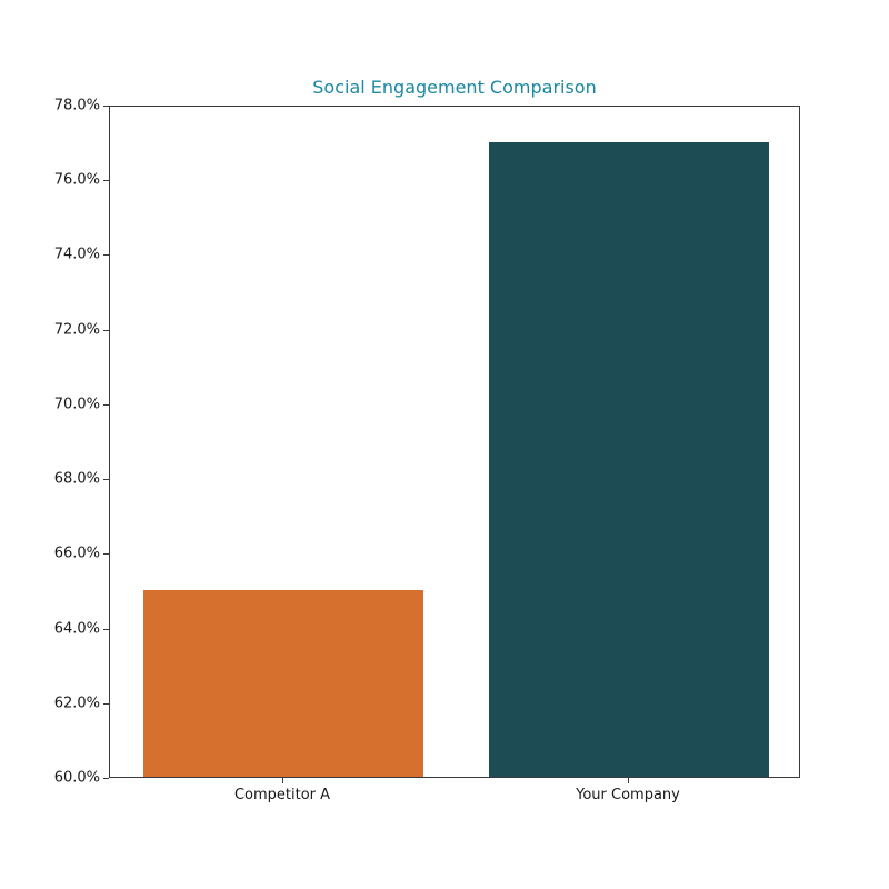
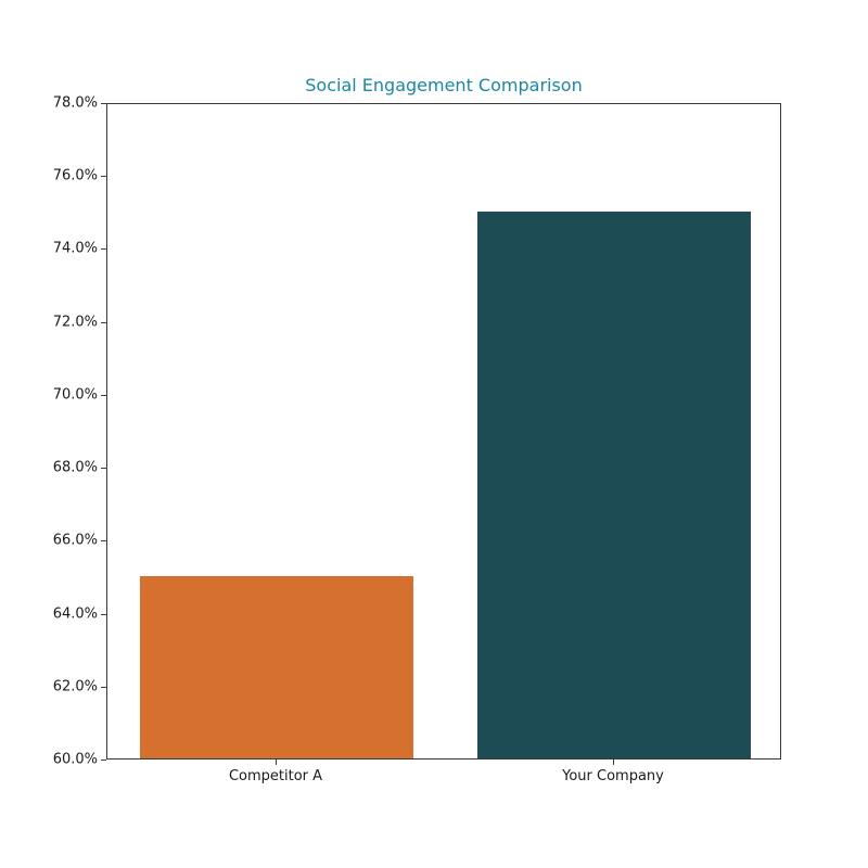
Your Company: 77% -> 75%
